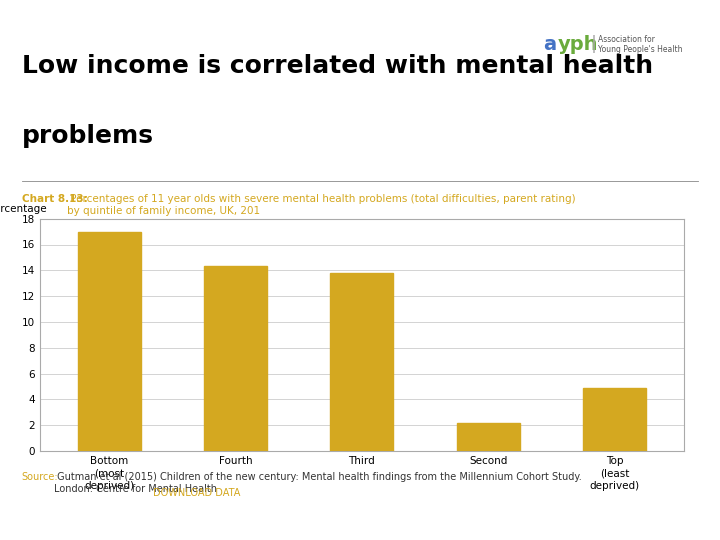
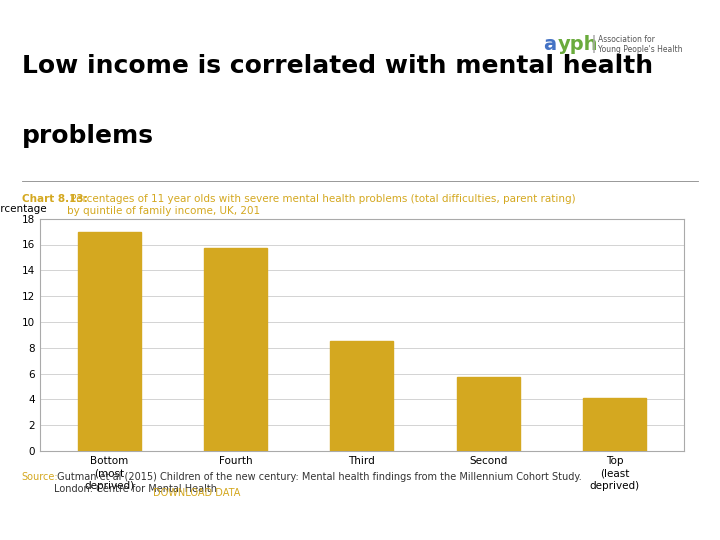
Fourth: 14.3 -> 15.7
Third: 13.8 -> 8.5
Second: 2.2 -> 5.7
Top (least deprived): 4.9 -> 4.1
